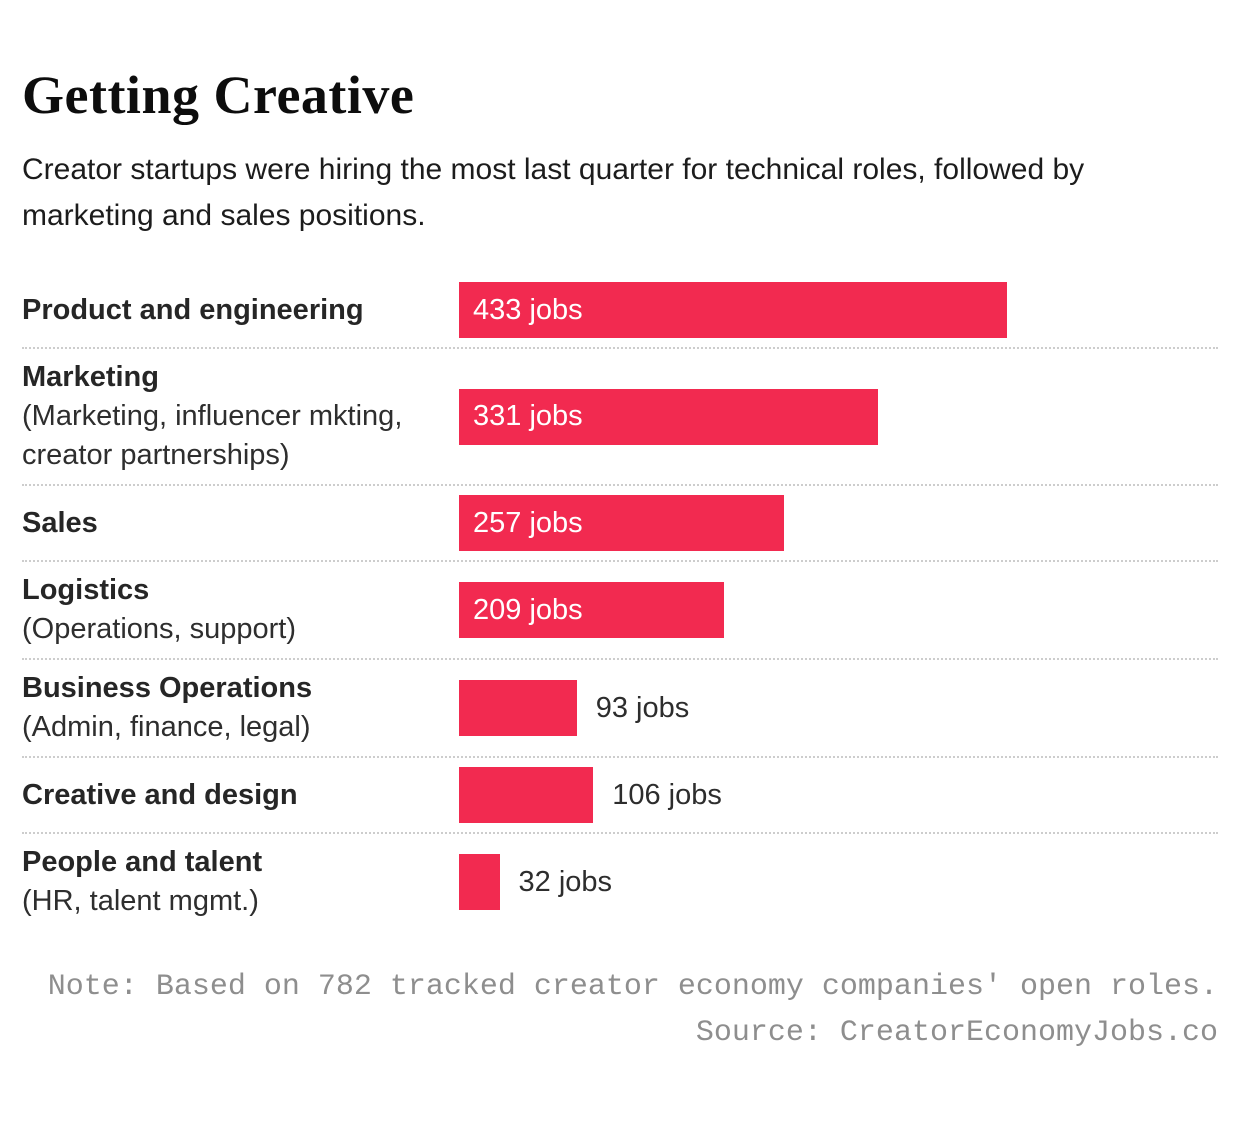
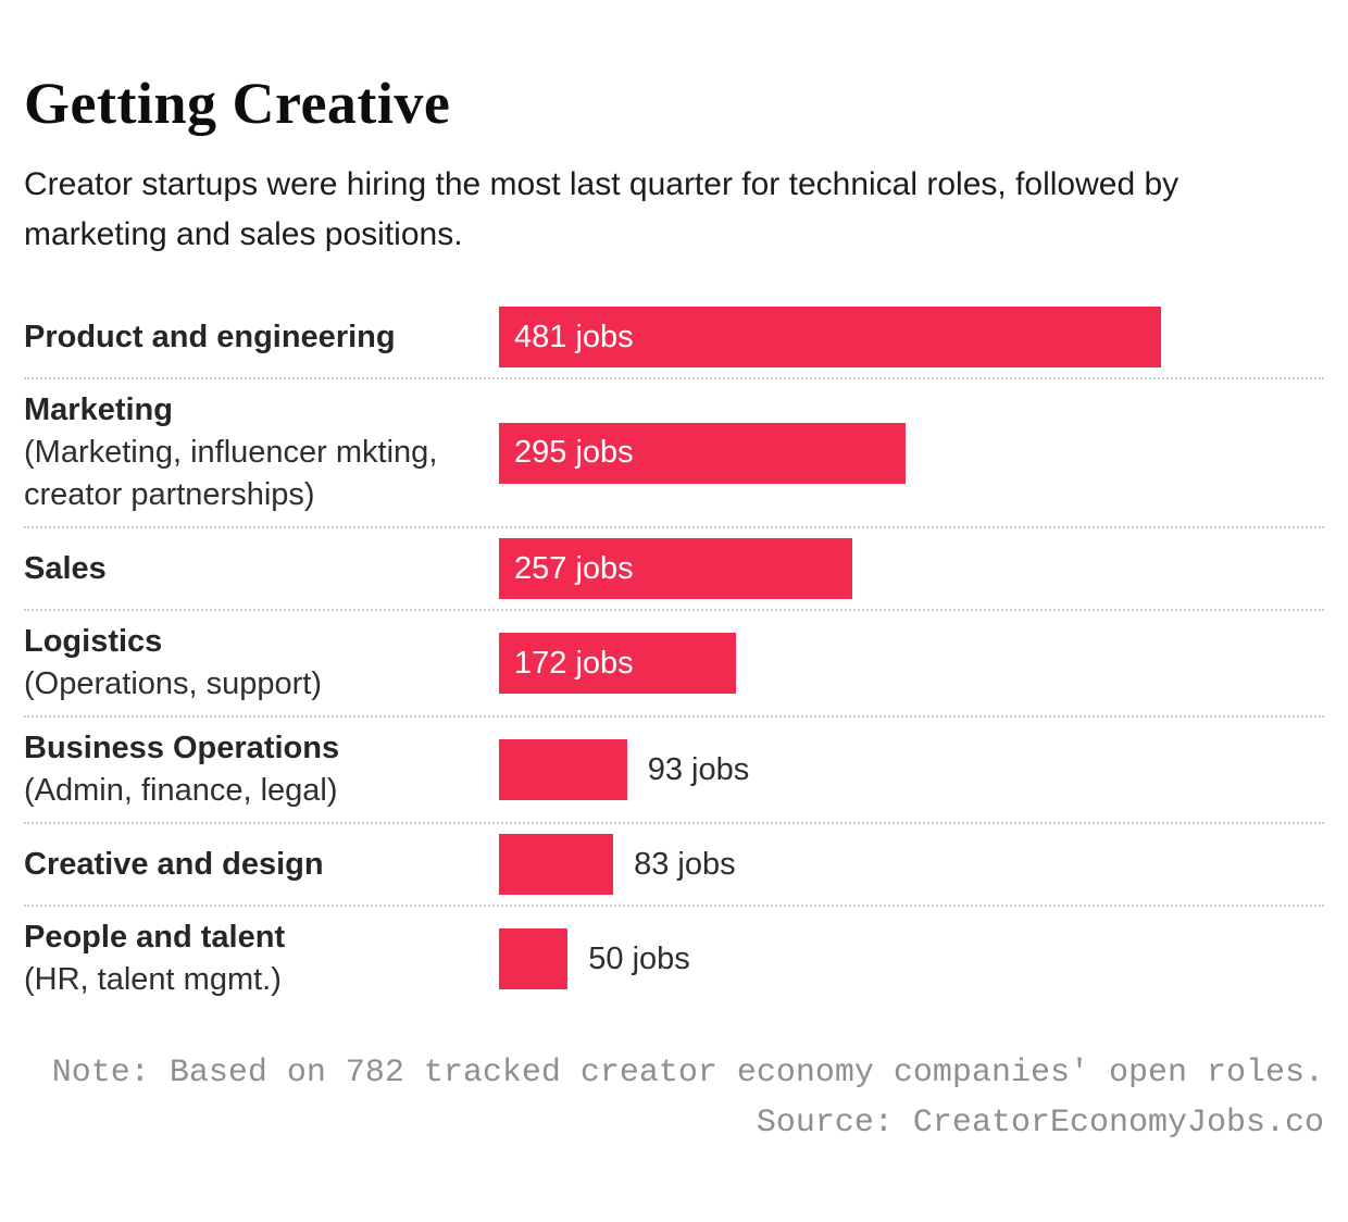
Product and engineering: 433 -> 481
Marketing: 331 -> 295
Logistics: 209 -> 172
Creative and design: 106 -> 83
People and talent: 32 -> 50
